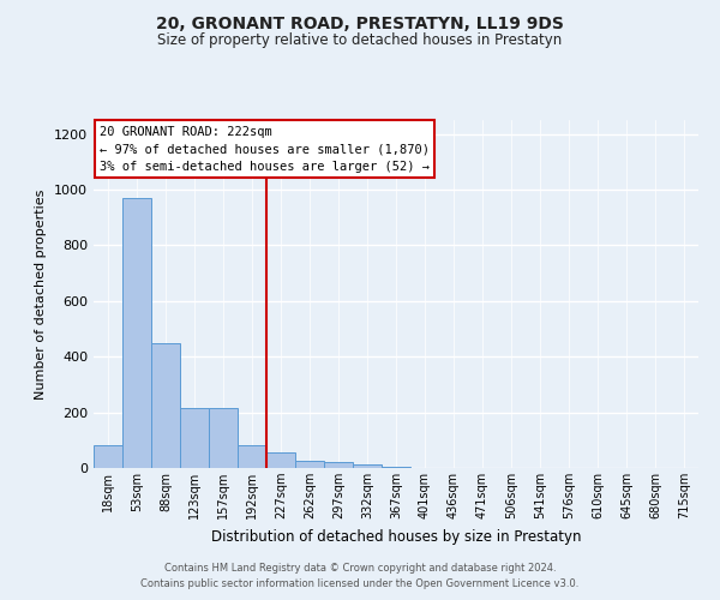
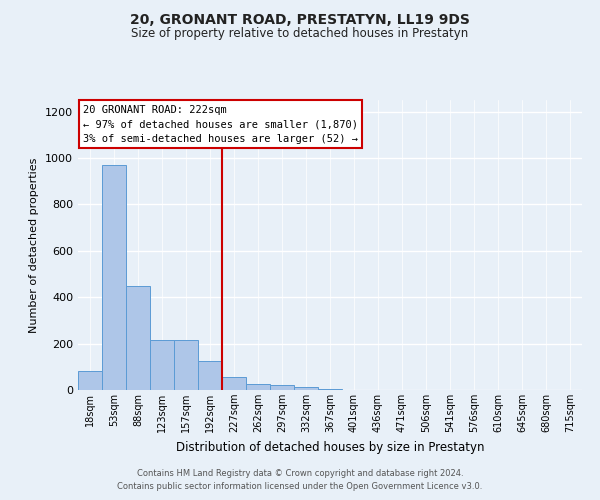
192sqm: 80 -> 125
